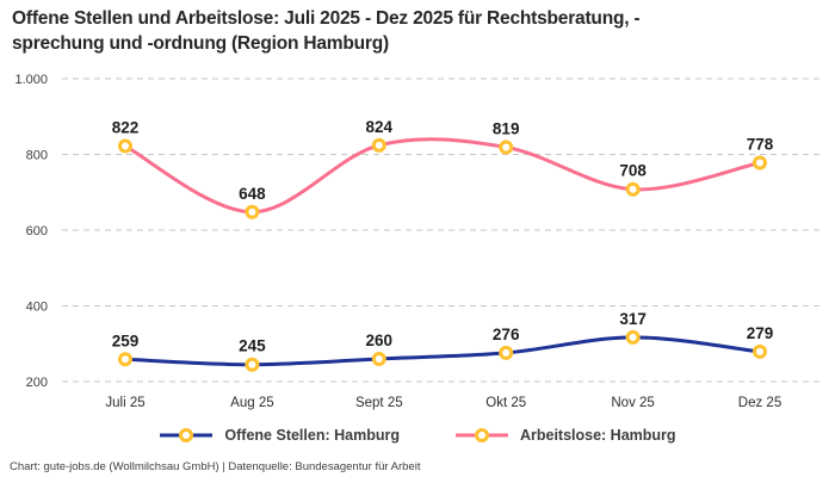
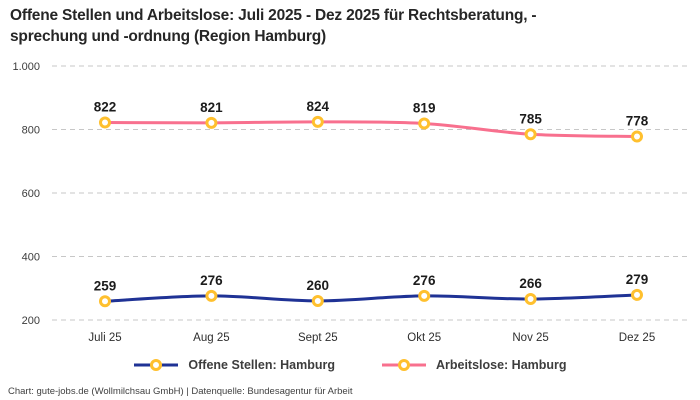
Offene Stellen: Hamburg/Aug 25: 245 -> 276
Arbeitslose: Hamburg/Aug 25: 648 -> 821
Offene Stellen: Hamburg/Nov 25: 317 -> 266
Arbeitslose: Hamburg/Nov 25: 708 -> 785
